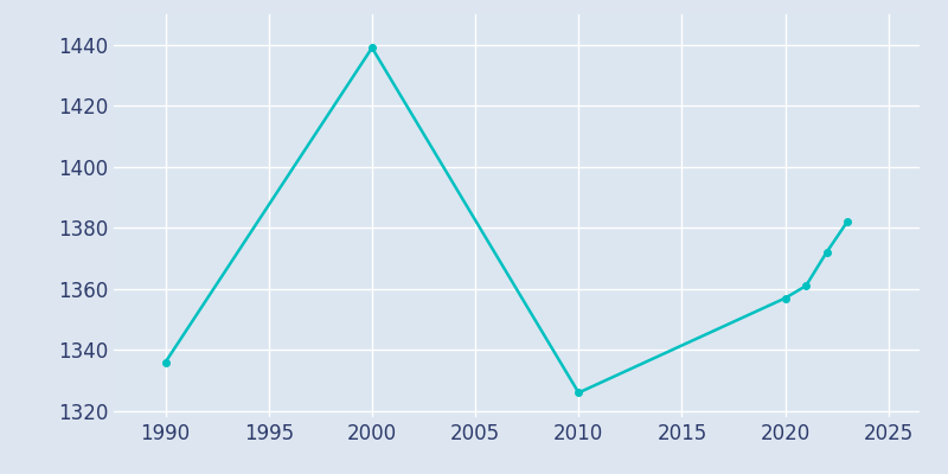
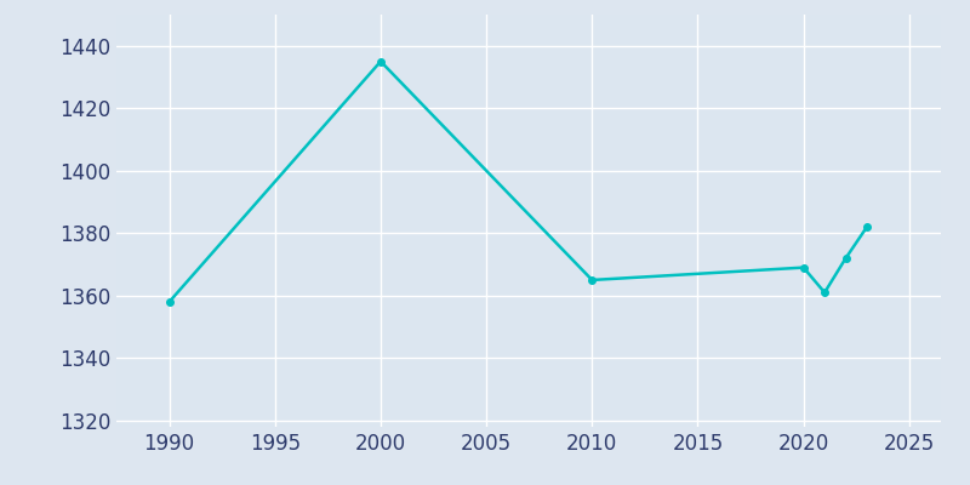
1990: 1336 -> 1358
2000: 1439 -> 1435
2010: 1326 -> 1365
2020: 1357 -> 1369
